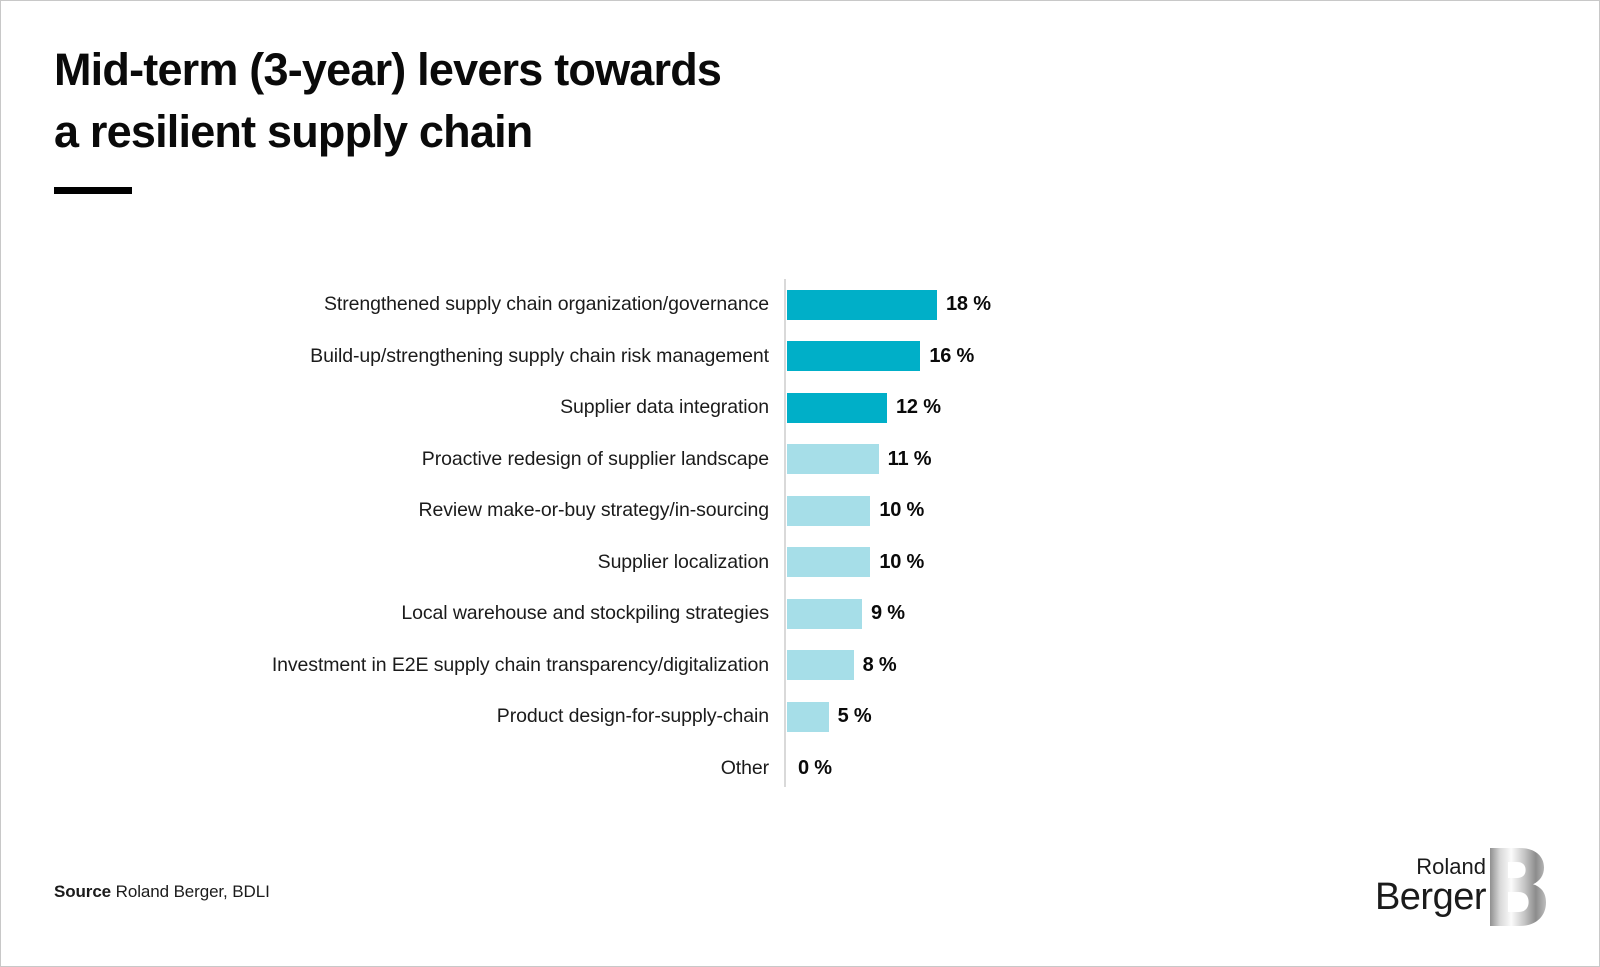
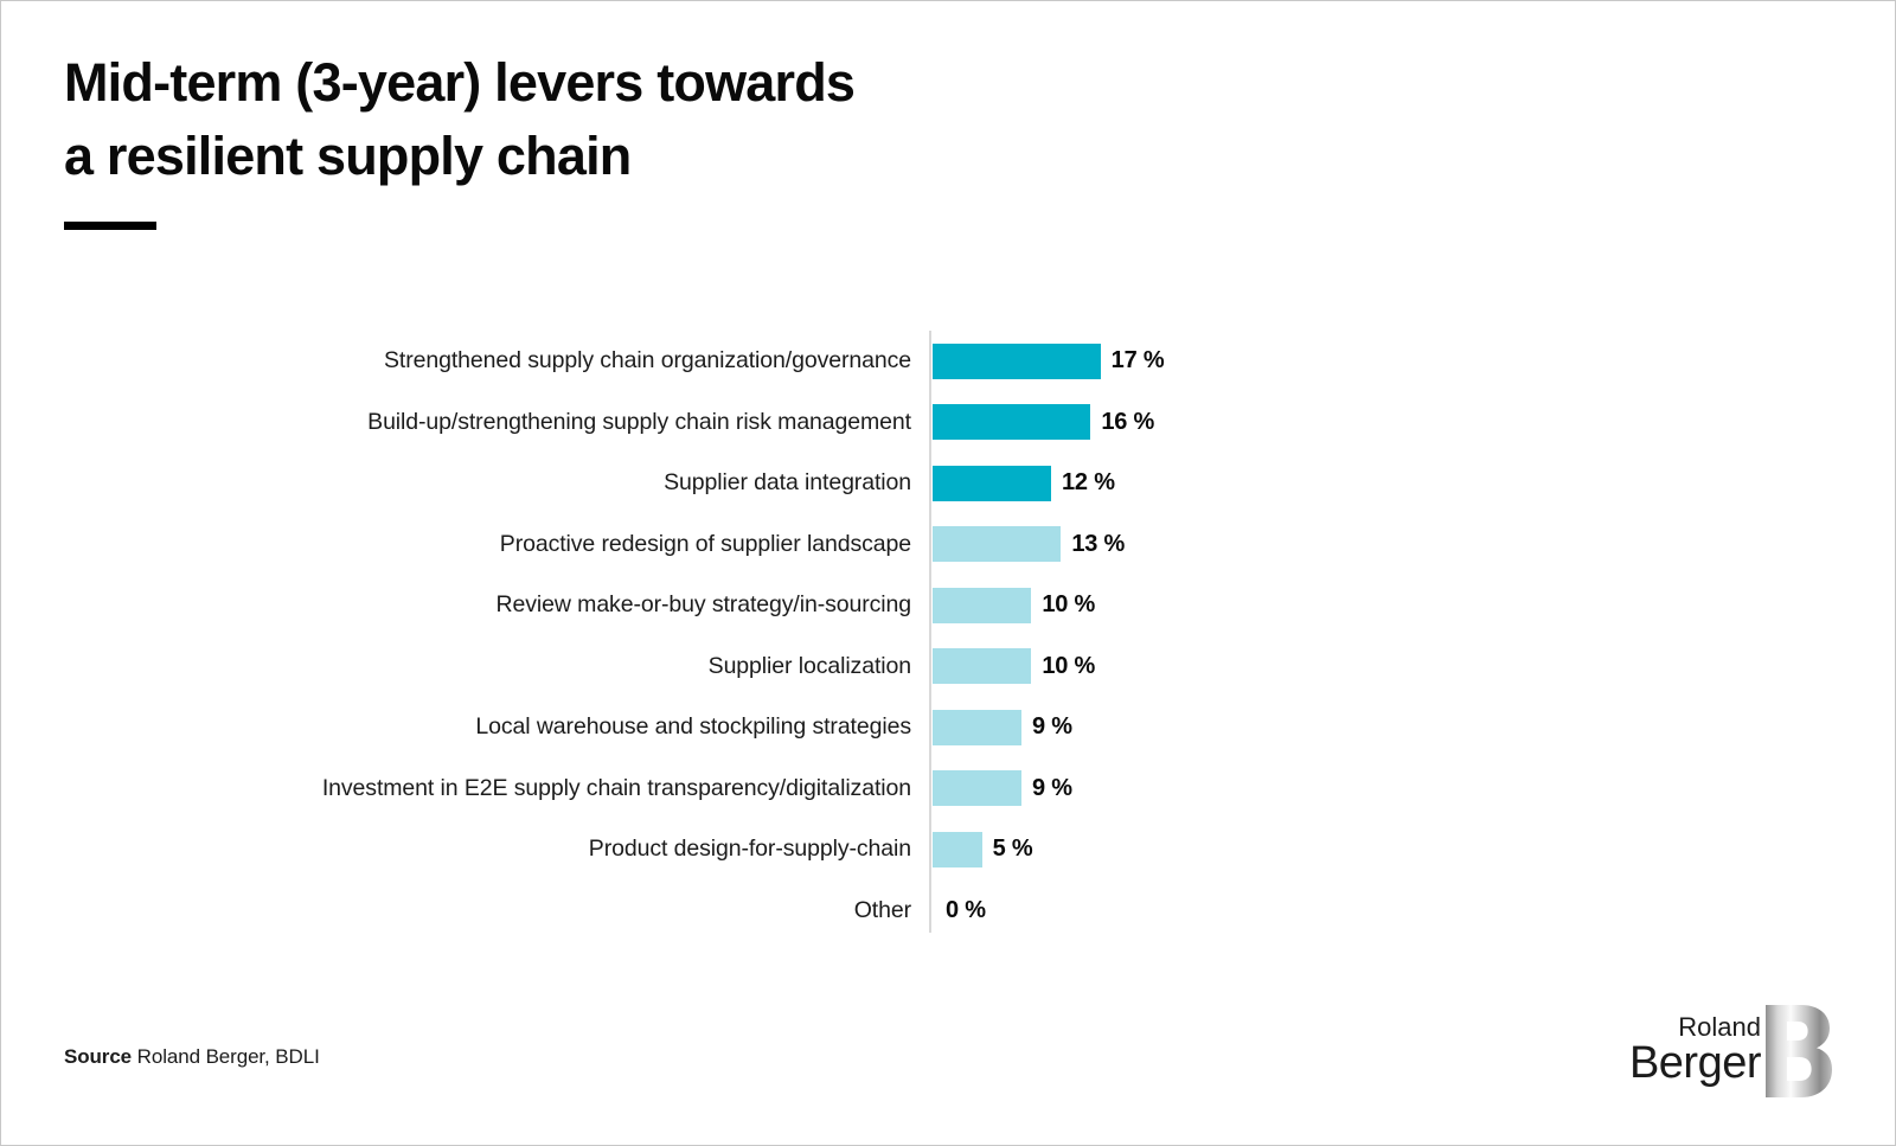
Strengthened supply chain organization/governance: 18 -> 17
Proactive redesign of supplier landscape: 11 -> 13
Investment in E2E supply chain transparency/digitalization: 8 -> 9
